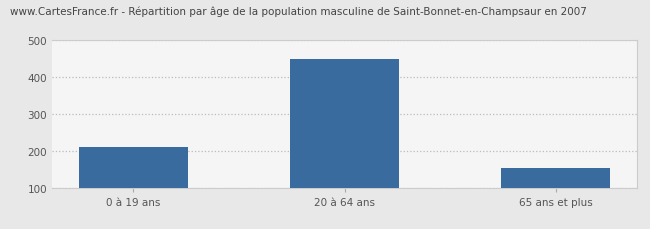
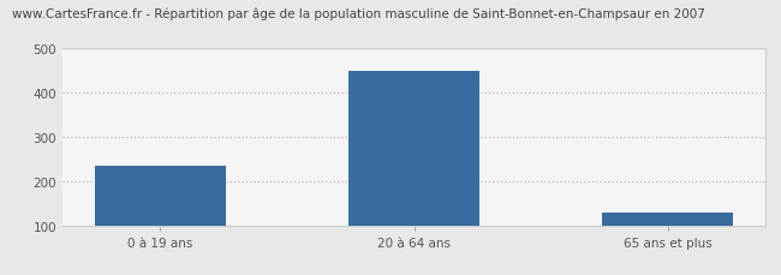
0 à 19 ans: 211 -> 235
65 ans et plus: 152 -> 130
